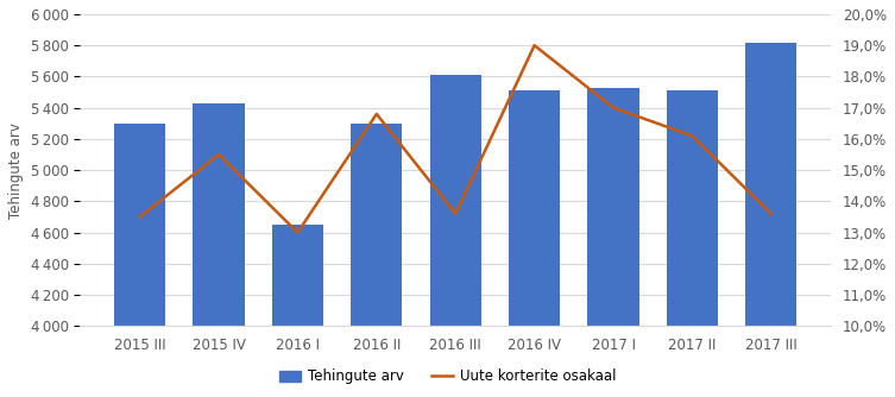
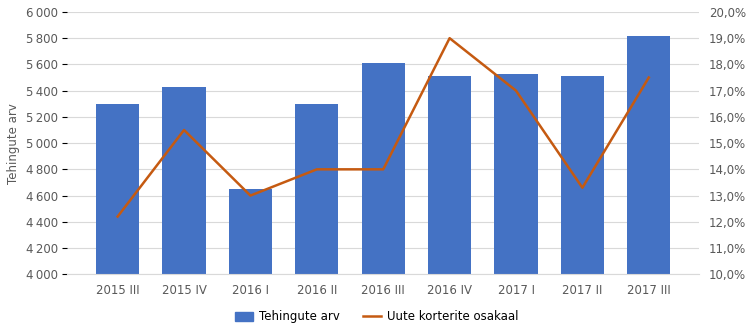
Uute korterite osakaal/2015 III: 13,5% -> 12,2%
Uute korterite osakaal/2016 II: 16,8% -> 14,0%
Uute korterite osakaal/2016 III: 13,6% -> 14,0%
Uute korterite osakaal/2017 II: 16,1% -> 13,3%
Uute korterite osakaal/2017 III: 13,6% -> 17,5%
